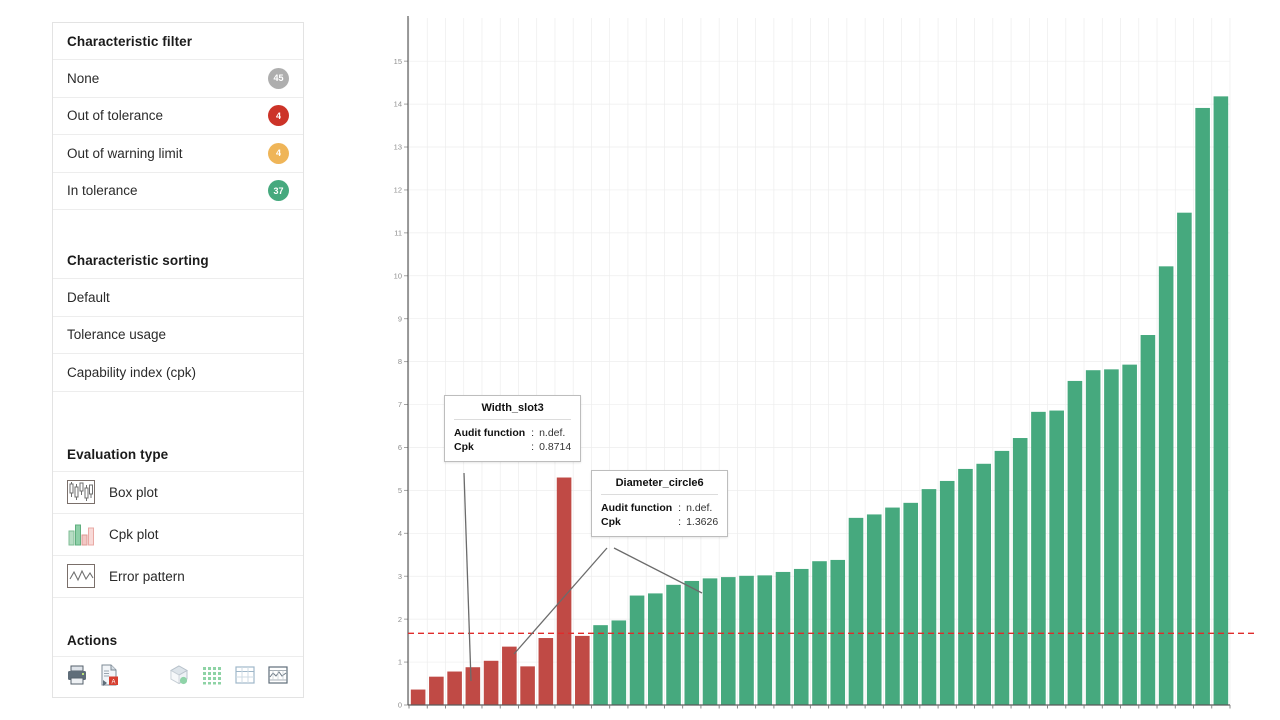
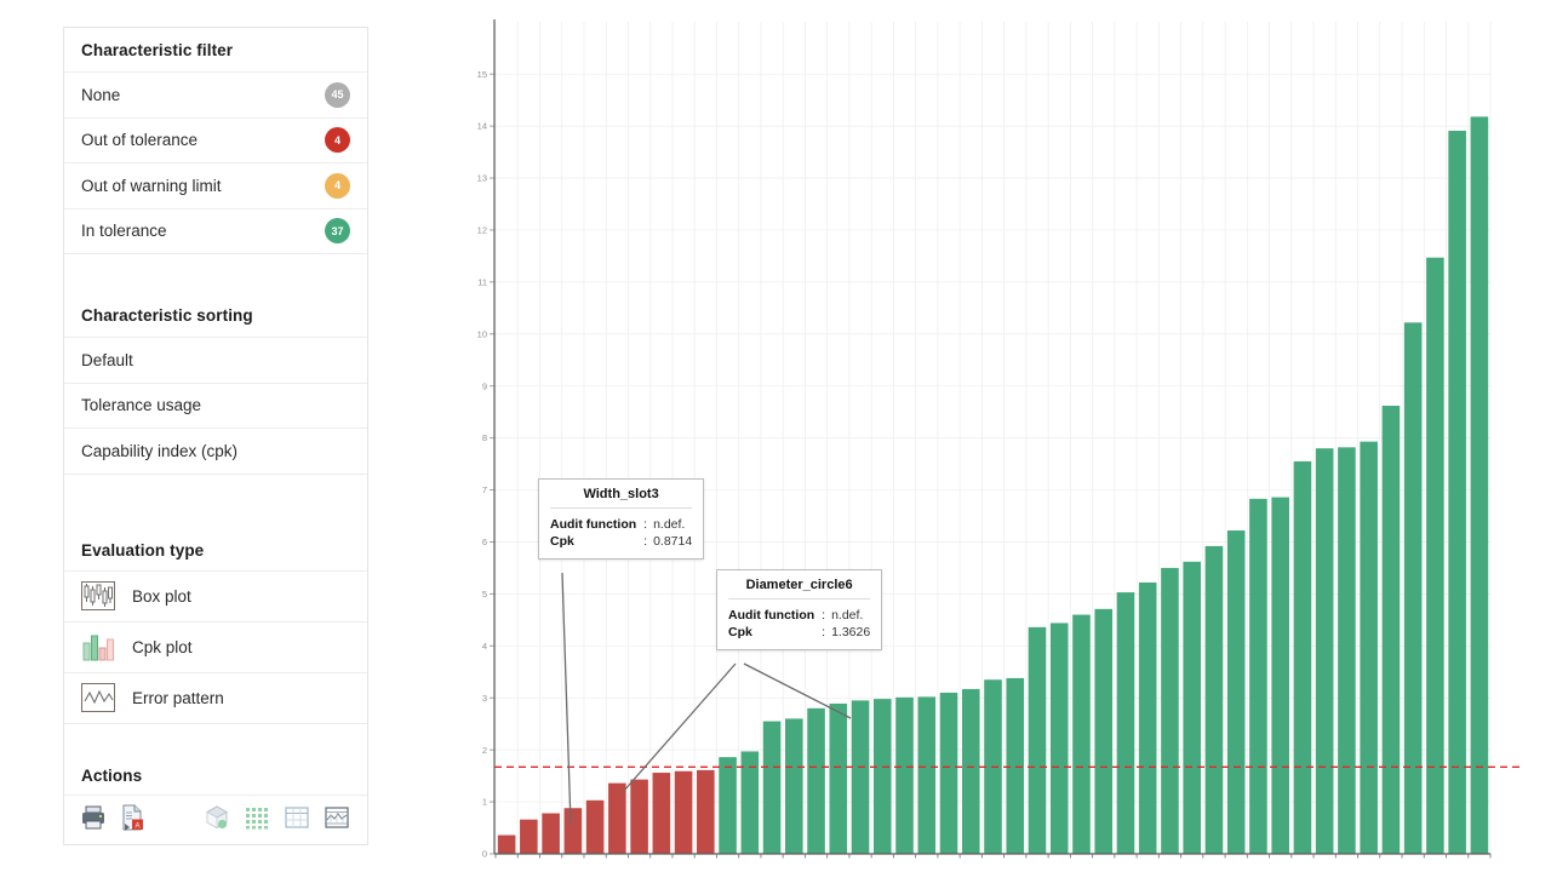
Width_slot3: 0.9 -> 1.4
Diameter_circle6: 5.3 -> 1.6
